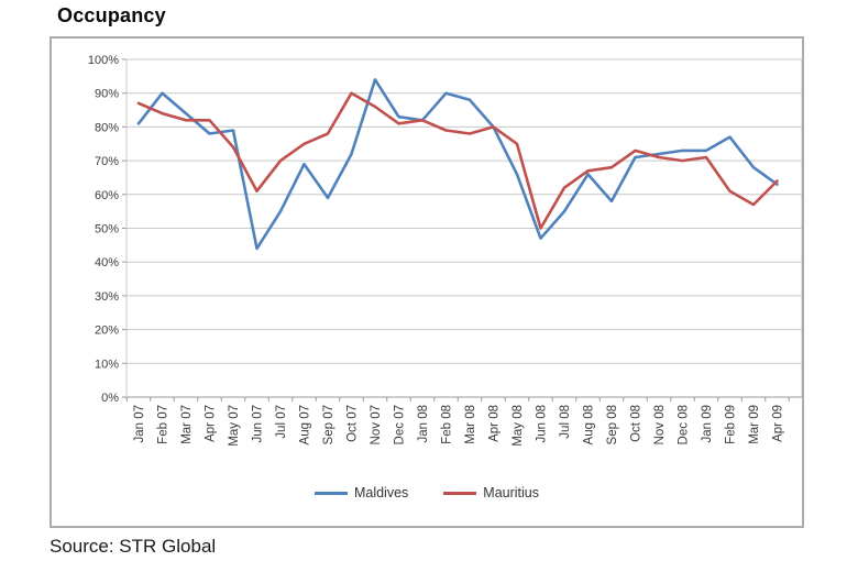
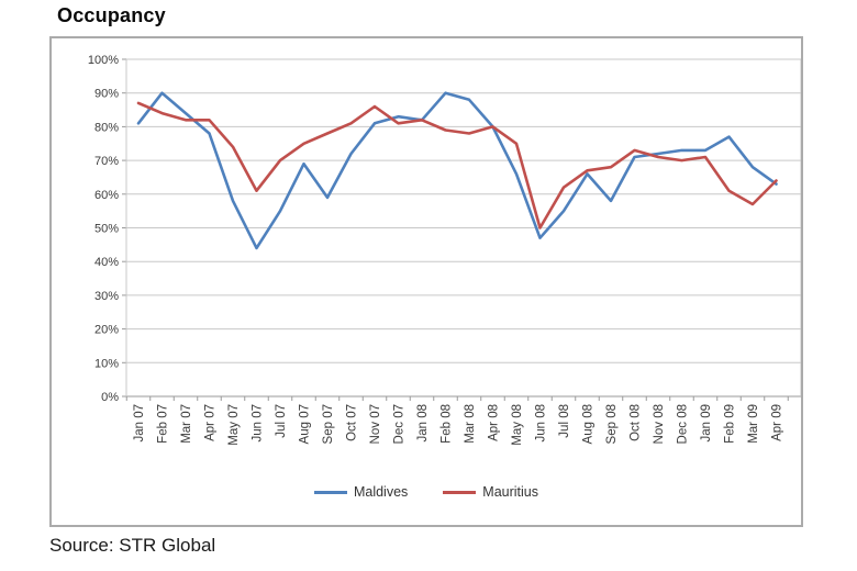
Maldives/May 07: 79% -> 58%
Mauritius/Oct 07: 90% -> 81%
Maldives/Nov 07: 94% -> 81%
